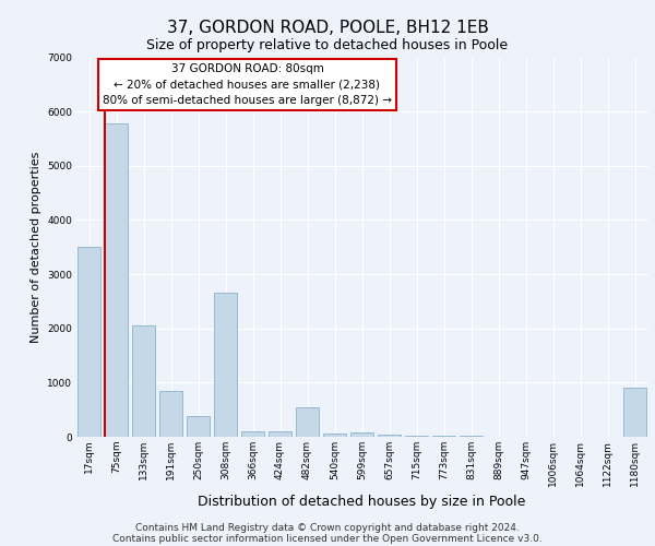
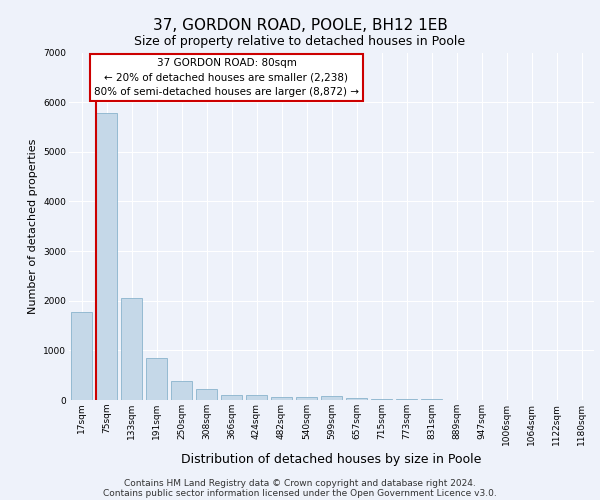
17sqm: 3500 -> 1780
308sqm: 2650 -> 230
482sqm: 550 -> 70
1180sqm: 900 -> 0
